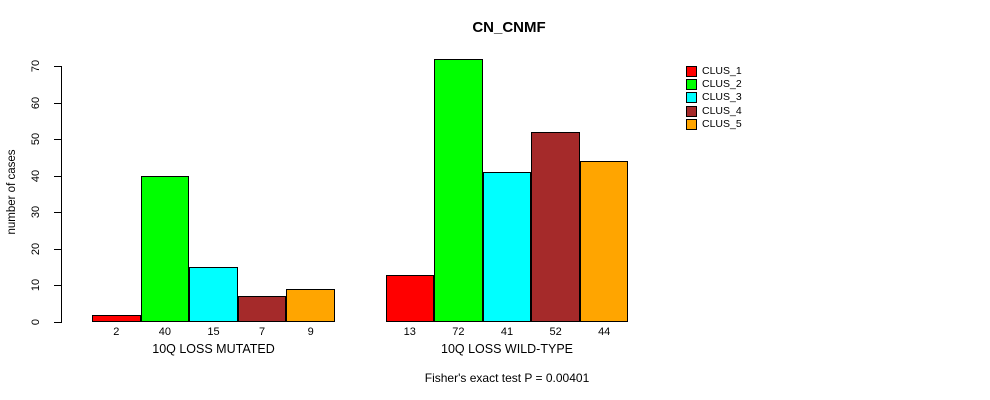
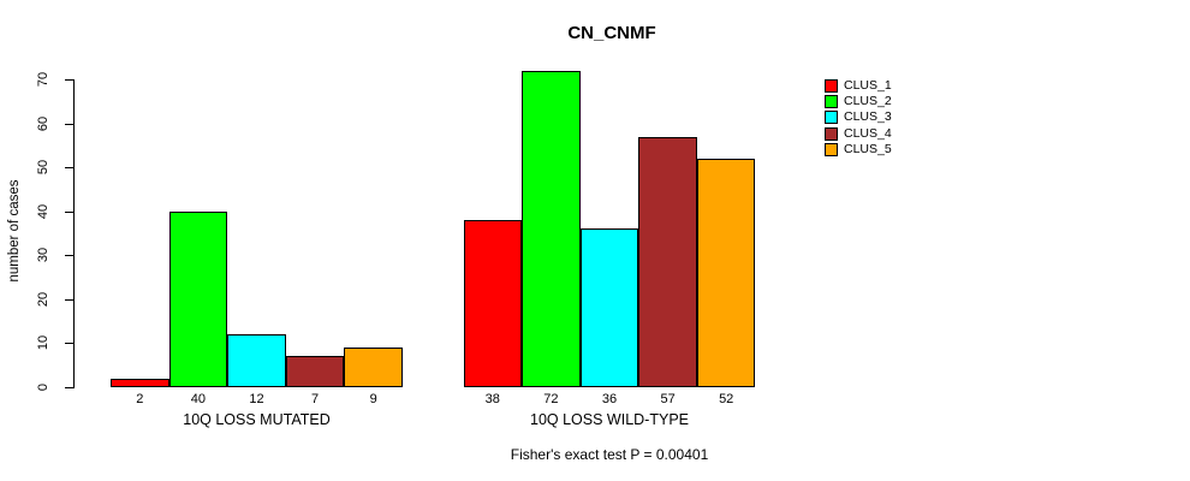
CLUS_3/10Q LOSS MUTATED: 15 -> 12
CLUS_1/10Q LOSS WILD-TYPE: 13 -> 38
CLUS_3/10Q LOSS WILD-TYPE: 41 -> 36
CLUS_4/10Q LOSS WILD-TYPE: 52 -> 57
CLUS_5/10Q LOSS WILD-TYPE: 44 -> 52
